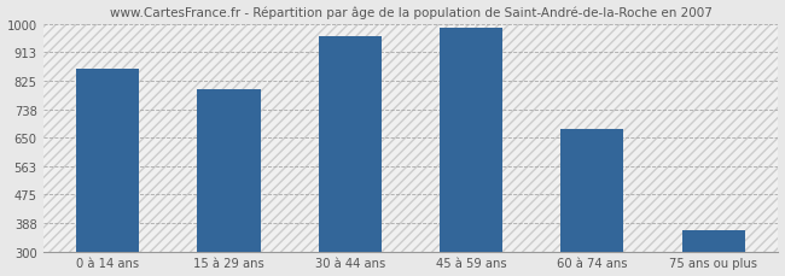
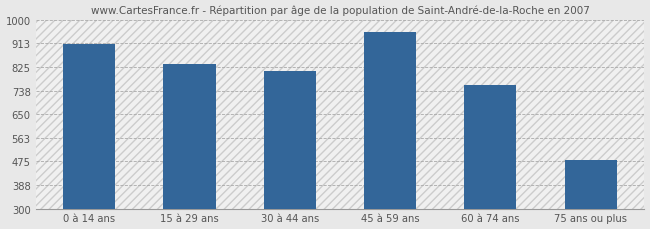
0 à 14 ans: 862 -> 910
15 à 29 ans: 800 -> 835
30 à 44 ans: 963 -> 810
45 à 59 ans: 988 -> 955
60 à 74 ans: 677 -> 760
75 ans ou plus: 365 -> 480
